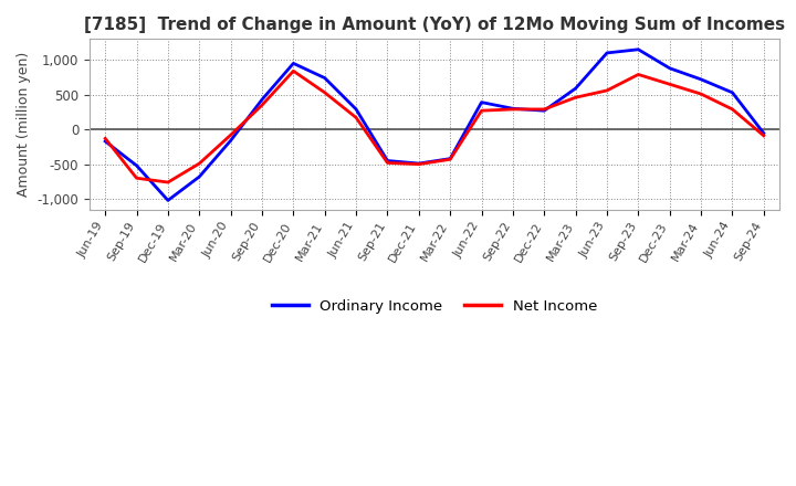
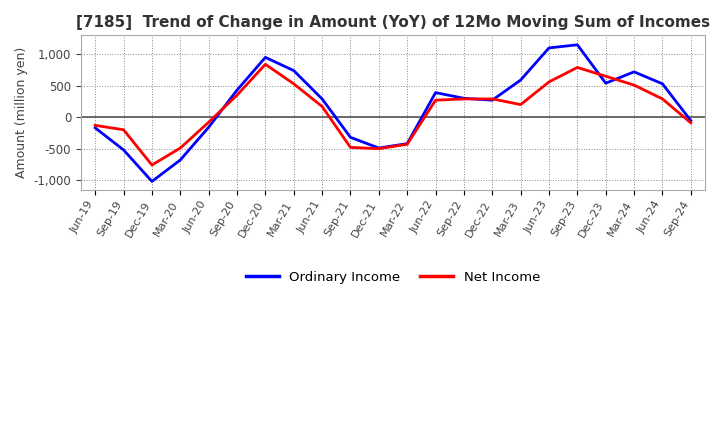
Net Income/Sep-19: -700 -> -200
Ordinary Income/Sep-21: -450 -> -320
Net Income/Mar-23: 460 -> 200
Ordinary Income/Dec-23: 880 -> 540
